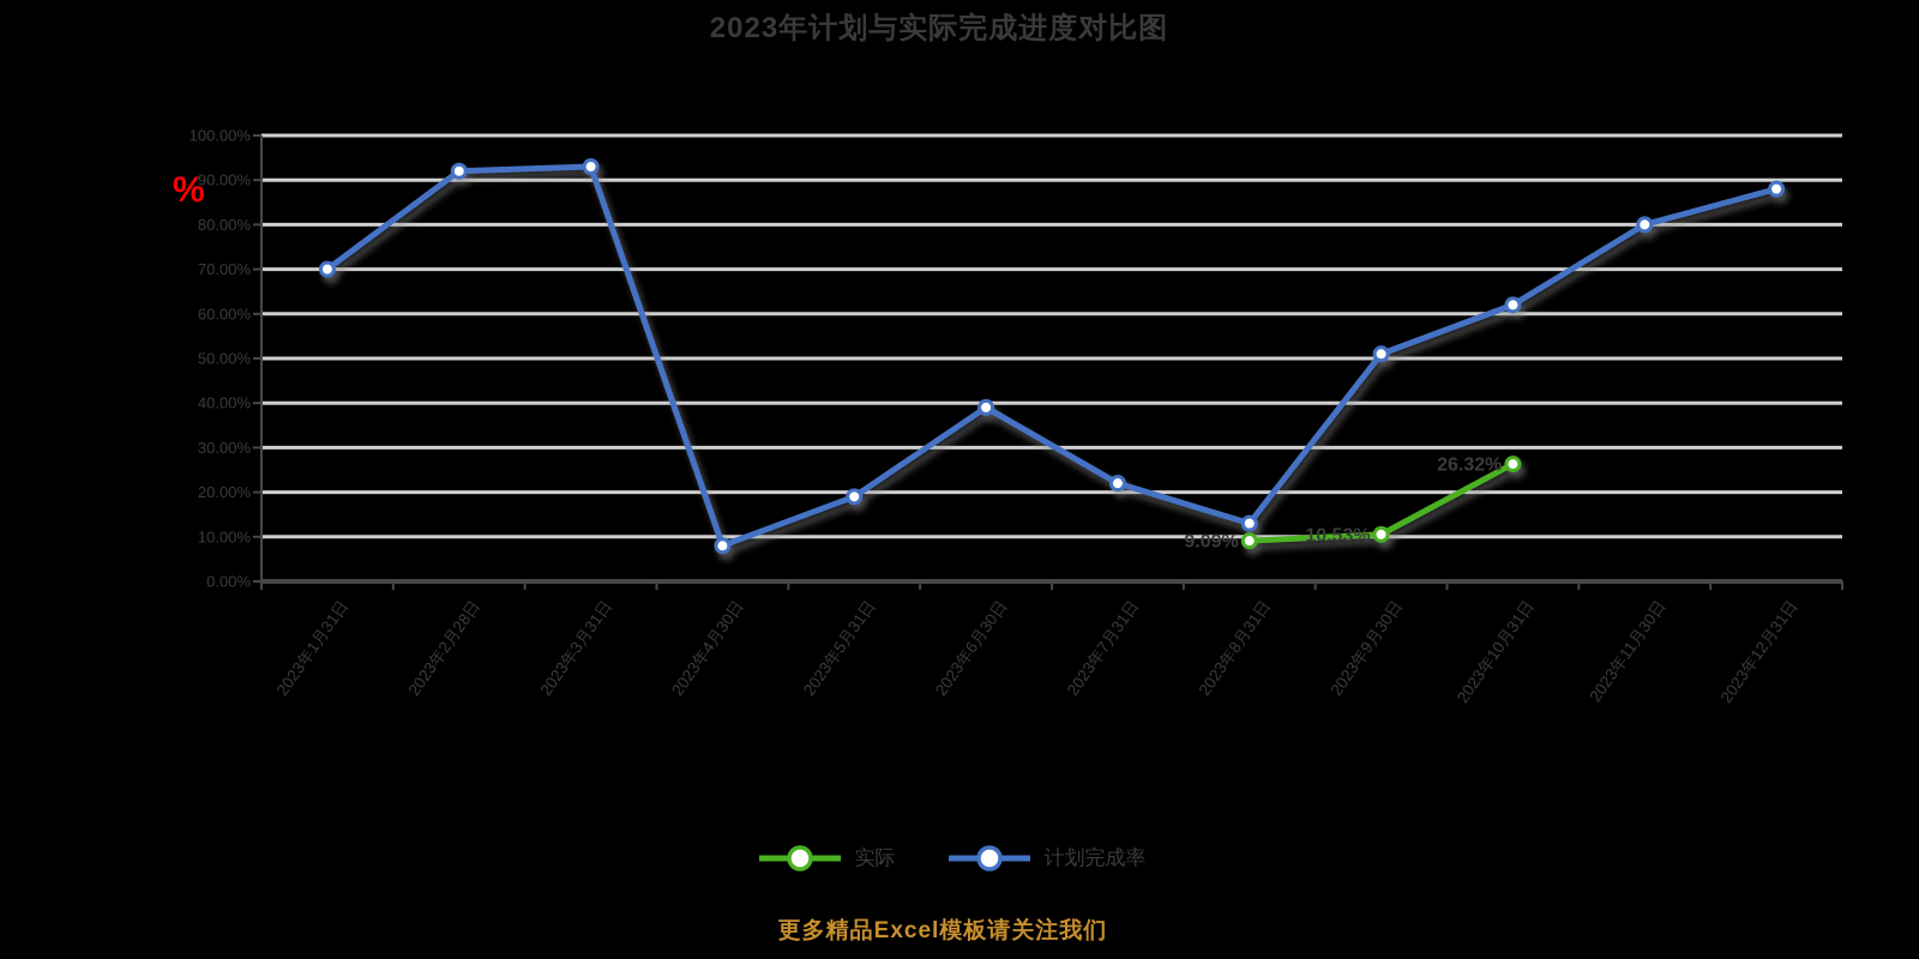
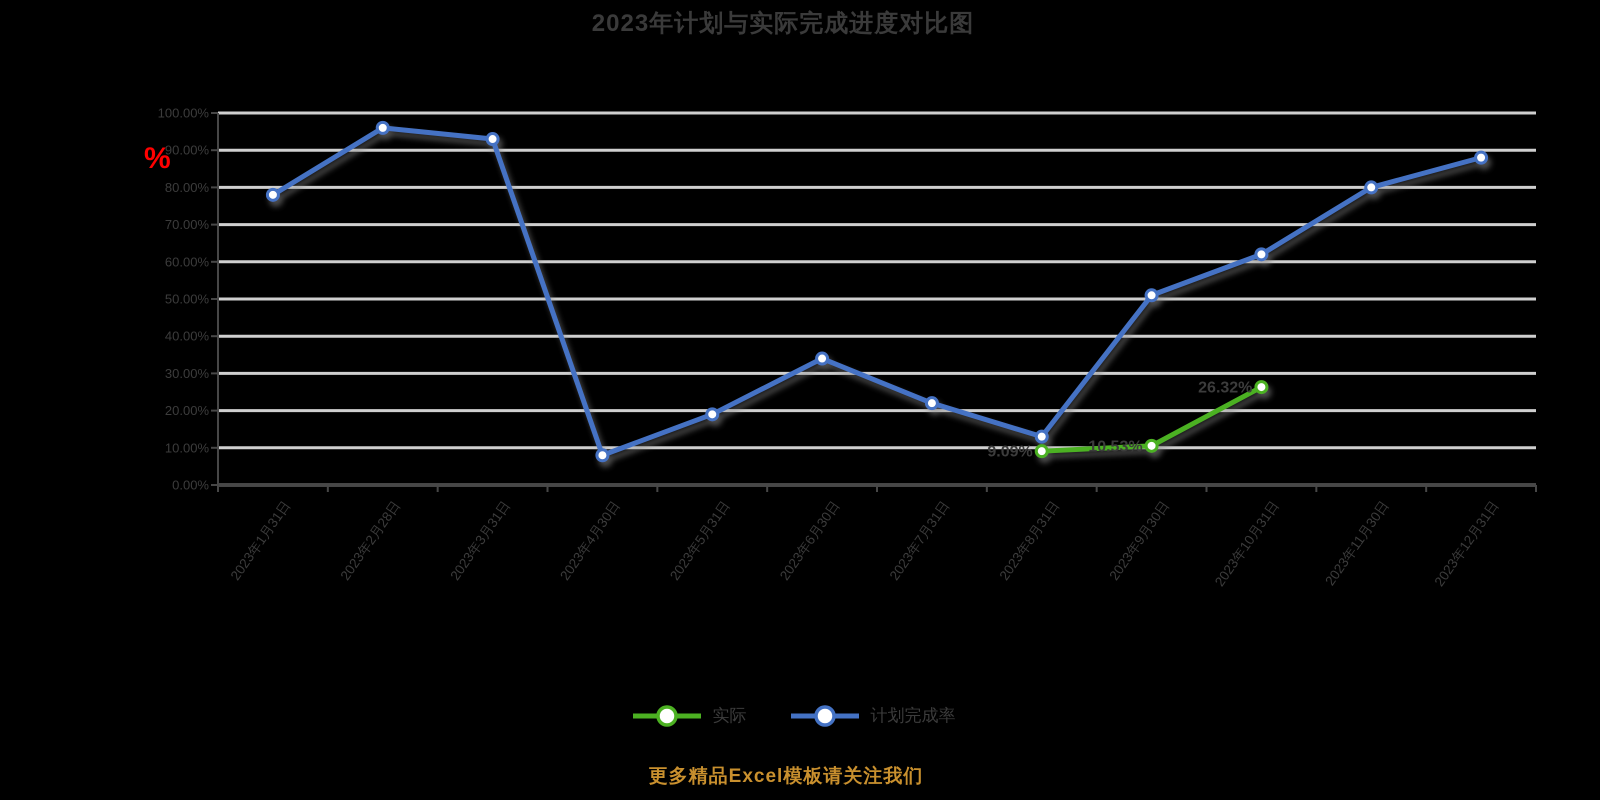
计划完成率/2023年1月31日: 70% -> 78%
计划完成率/2023年2月28日: 92% -> 96%
计划完成率/2023年6月30日: 39% -> 34%
